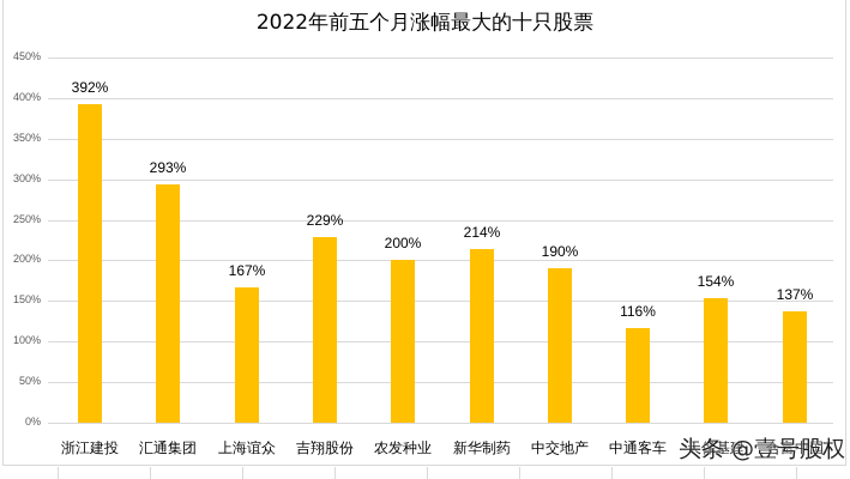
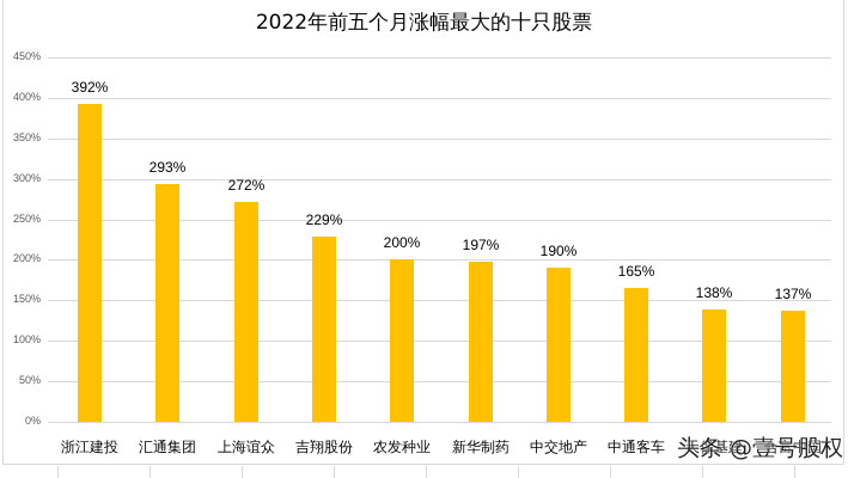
上海谊众: 167% -> 272%
新华制药: 214% -> 197%
中通客车: 116% -> 165%
天保基建: 154% -> 138%
